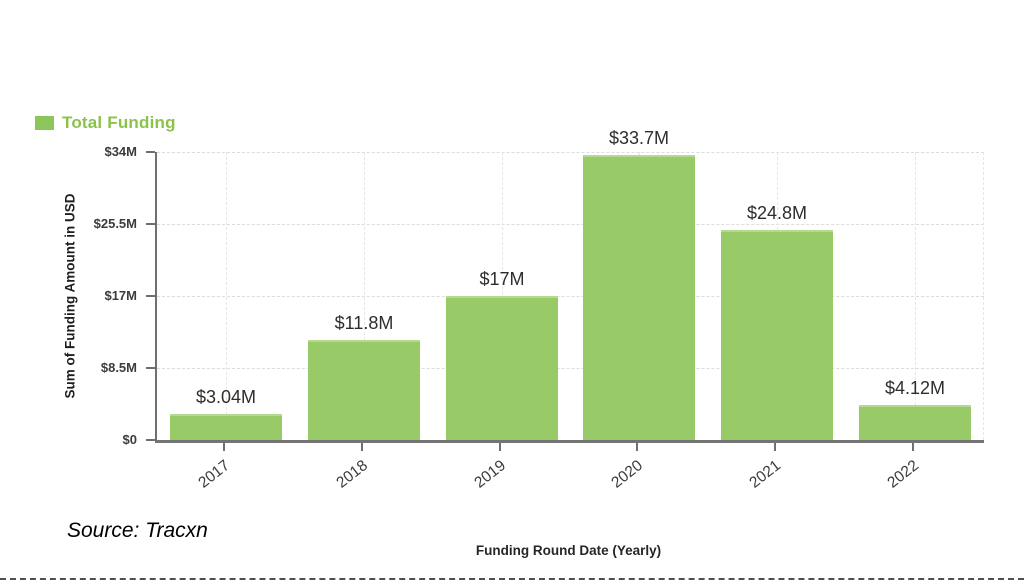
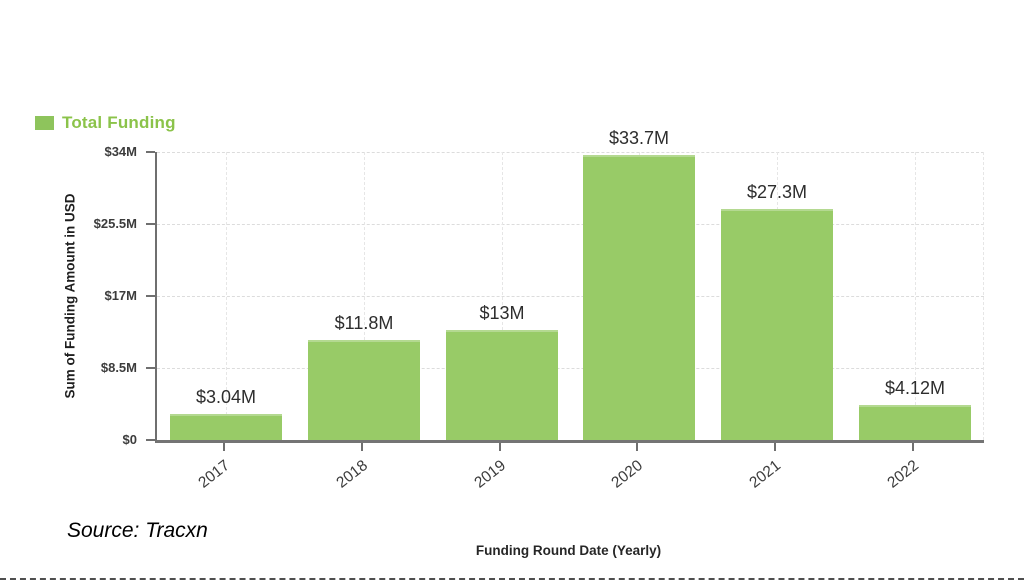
2019: $17M -> $13M
2021: $24.8M -> $27.3M
